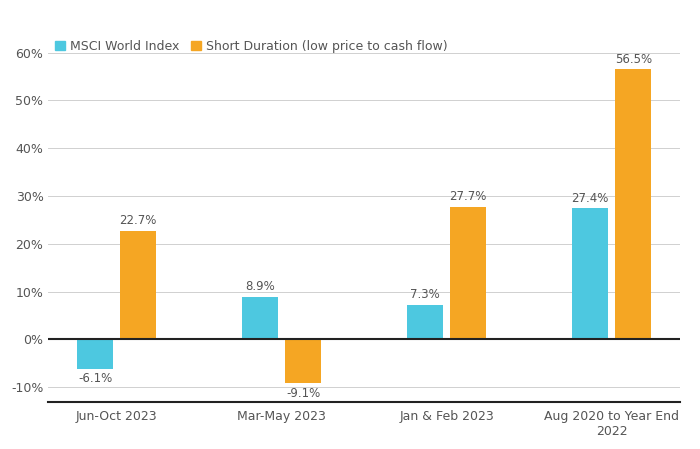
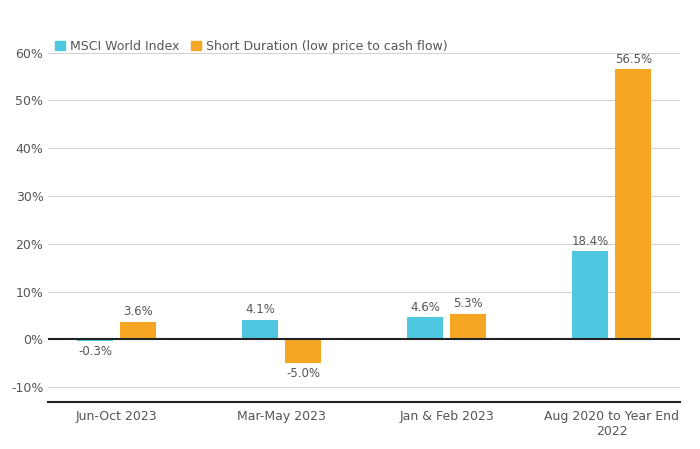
MSCI World Index/Jun-Oct 2023: -6.1% -> -0.3%
Short Duration (low price to cash flow)/Jun-Oct 2023: 22.7% -> 3.6%
MSCI World Index/Mar-May 2023: 8.9% -> 4.1%
Short Duration (low price to cash flow)/Mar-May 2023: -9.1% -> -5.0%
MSCI World Index/Jan & Feb 2023: 7.3% -> 4.6%
Short Duration (low price to cash flow)/Jan & Feb 2023: 27.7% -> 5.3%
MSCI World Index/Aug 2020 to Year End 2022: 27.4% -> 18.4%
